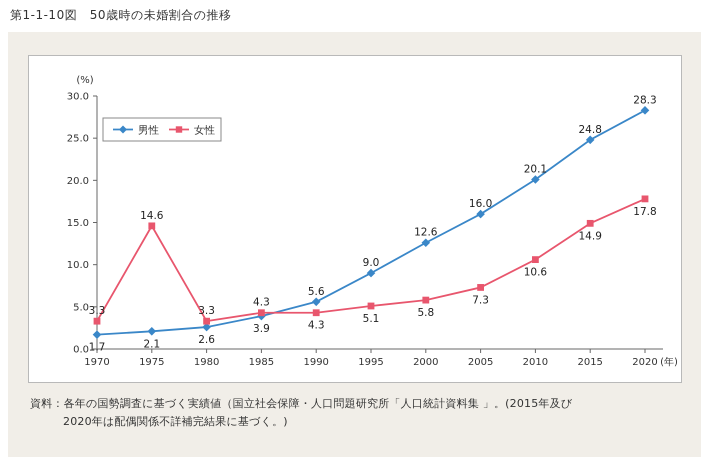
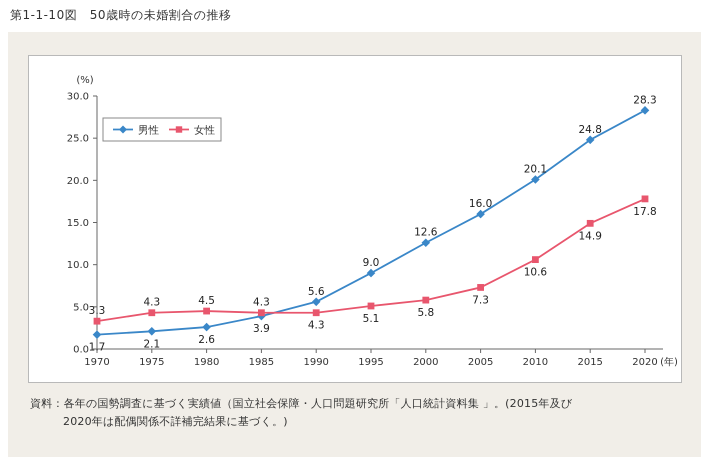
女性/1975: 14.6 -> 4.3
女性/1980: 3.3 -> 4.5
